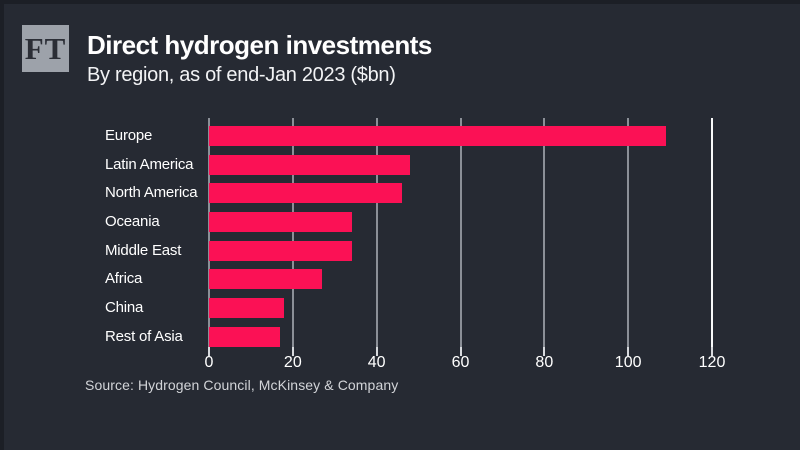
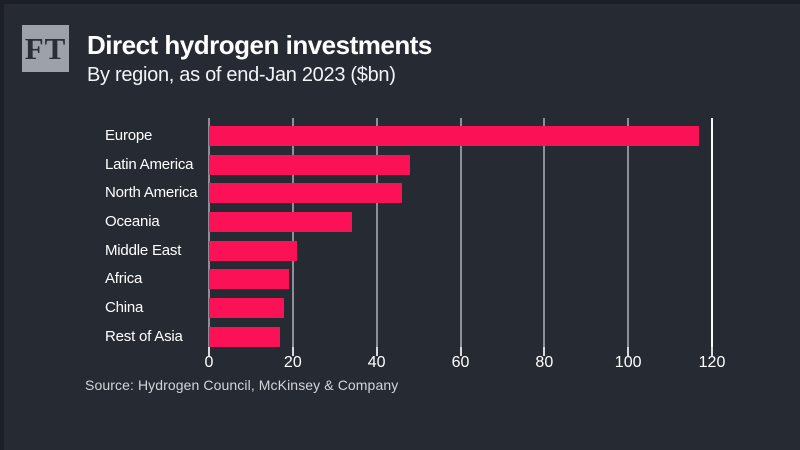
Europe: 109 -> 117
Middle East: 34 -> 21
Africa: 27 -> 19
